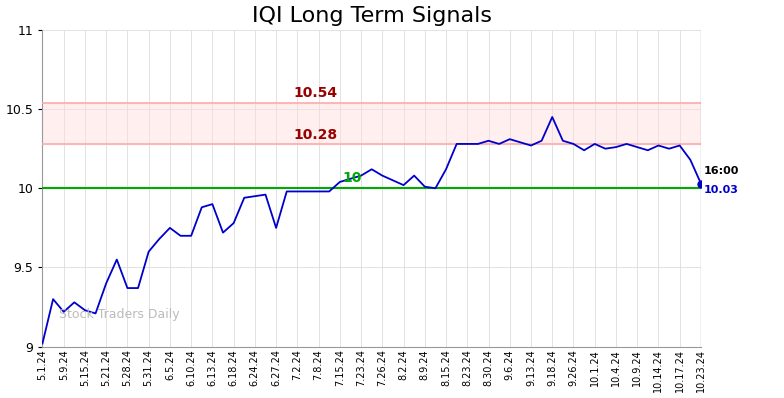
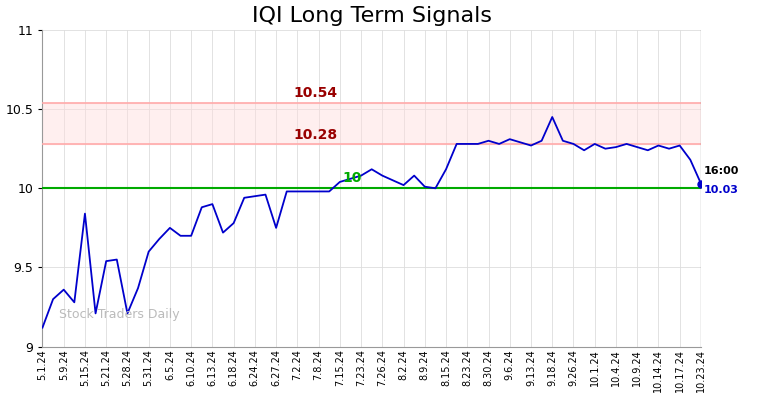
5.1.24: 9.02 -> 9.12
5.9.24: 9.22 -> 9.36
5.15.24: 9.23 -> 9.84
5.21.24: 9.40 -> 9.54
5.28.24: 9.37 -> 9.21
